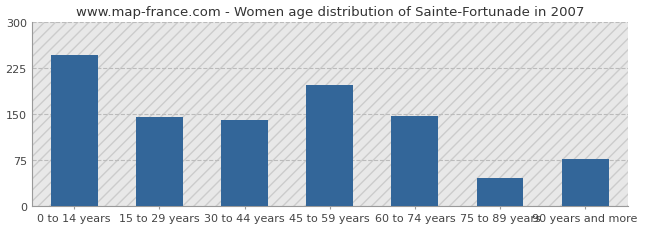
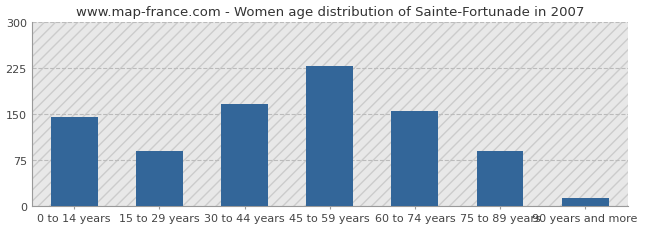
0 to 14 years: 246 -> 144
15 to 29 years: 144 -> 90
30 to 44 years: 140 -> 165
45 to 59 years: 196 -> 228
60 to 74 years: 146 -> 155
75 to 89 years: 46 -> 90
90 years and more: 76 -> 13
